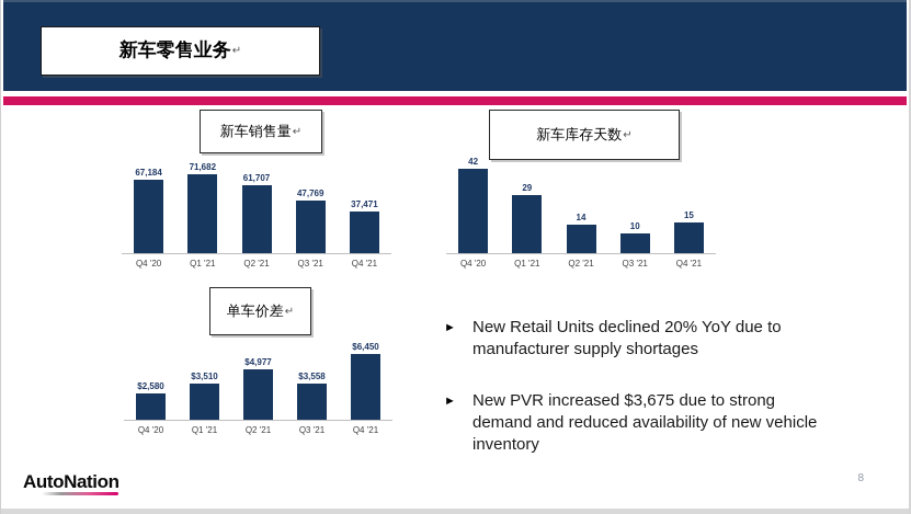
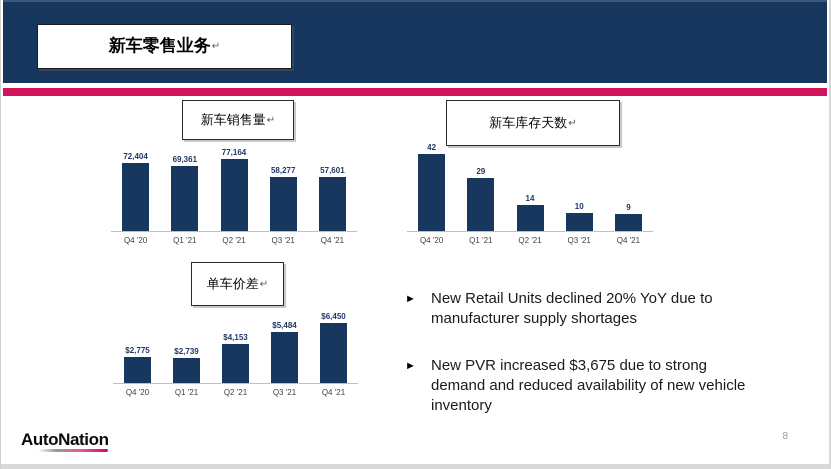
新车销售量/Q4 '20: 67,184 -> 72,404
新车销售量/Q1 '21: 71,682 -> 69,361
新车销售量/Q2 '21: 61,707 -> 77,164
新车销售量/Q3 '21: 47,769 -> 58,277
新车销售量/Q4 '21: 37,471 -> 57,601
新车库存天数/Q4 '21: 15 -> 9
单车价差/Q4 '20: $2,580 -> $2,775
单车价差/Q1 '21: $3,510 -> $2,739
单车价差/Q2 '21: $4,977 -> $4,153
单车价差/Q3 '21: $3,558 -> $5,484
